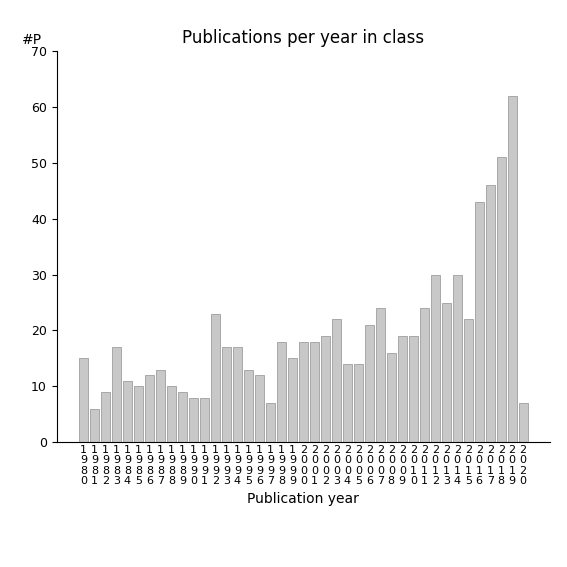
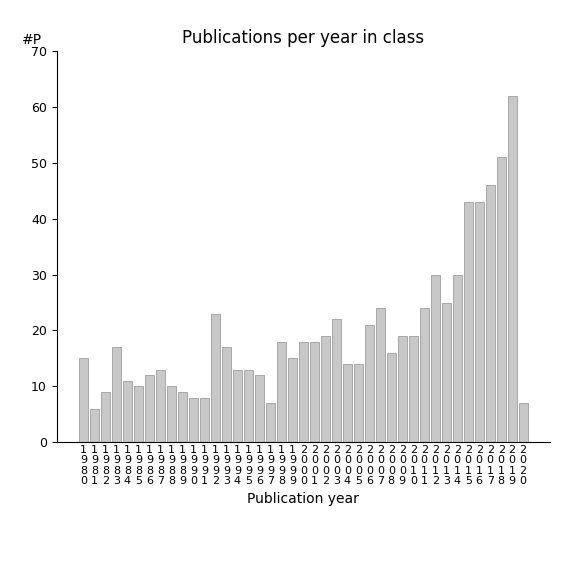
1 9 9 4: 17 -> 13
2 0 1 5: 22 -> 43
